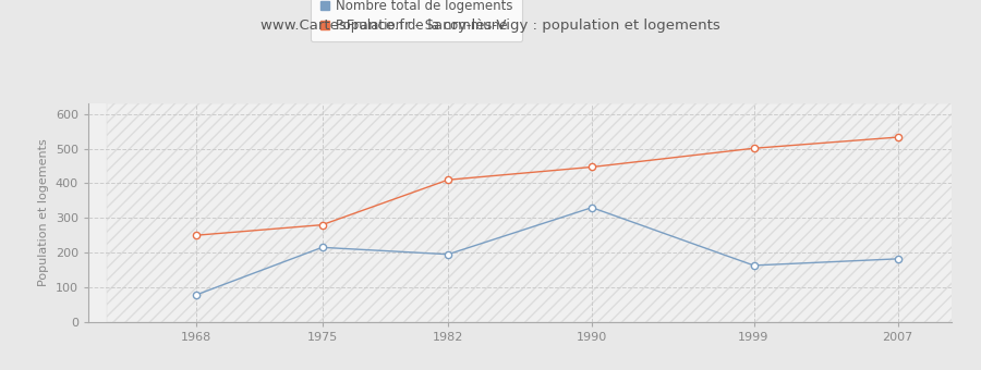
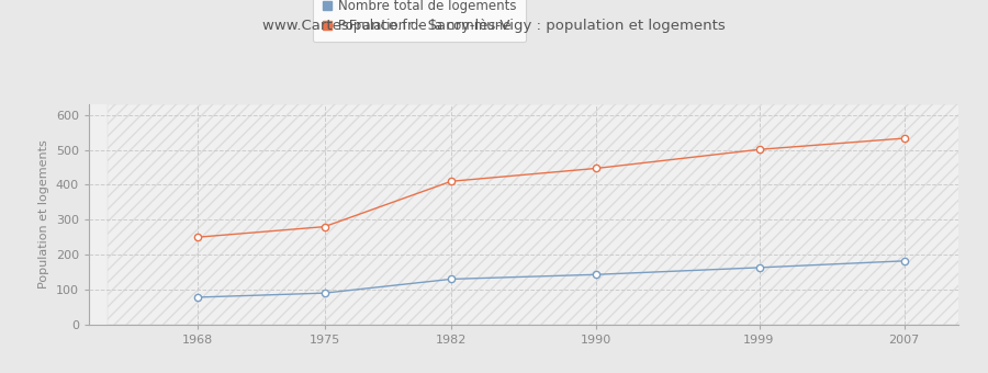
Nombre total de logements/1975: 215 -> 90
Nombre total de logements/1982: 195 -> 130
Nombre total de logements/1990: 330 -> 143
